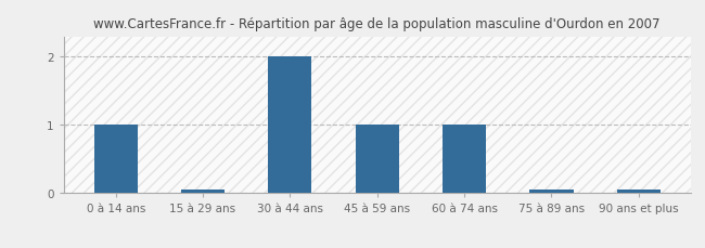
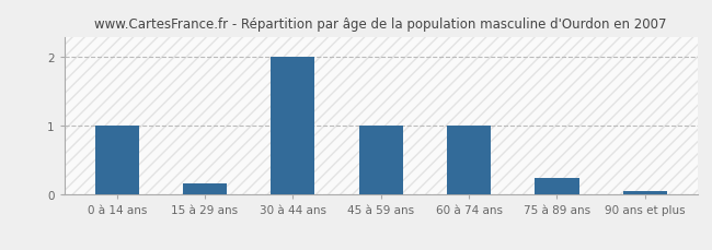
15 à 29 ans: 0.05 -> 0.16
75 à 89 ans: 0.05 -> 0.24
